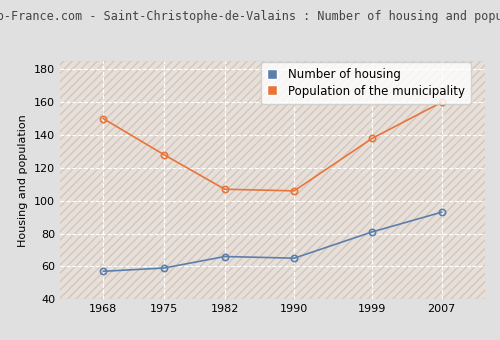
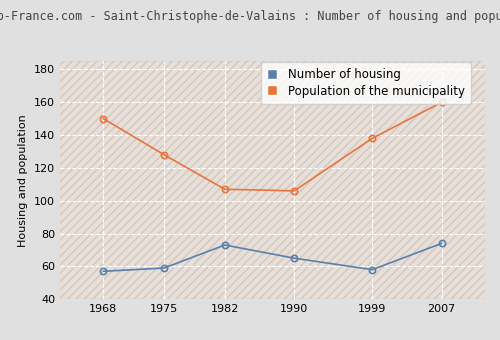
Number of housing/1982: 66 -> 73
Number of housing/1999: 81 -> 58
Number of housing/2007: 93 -> 74
